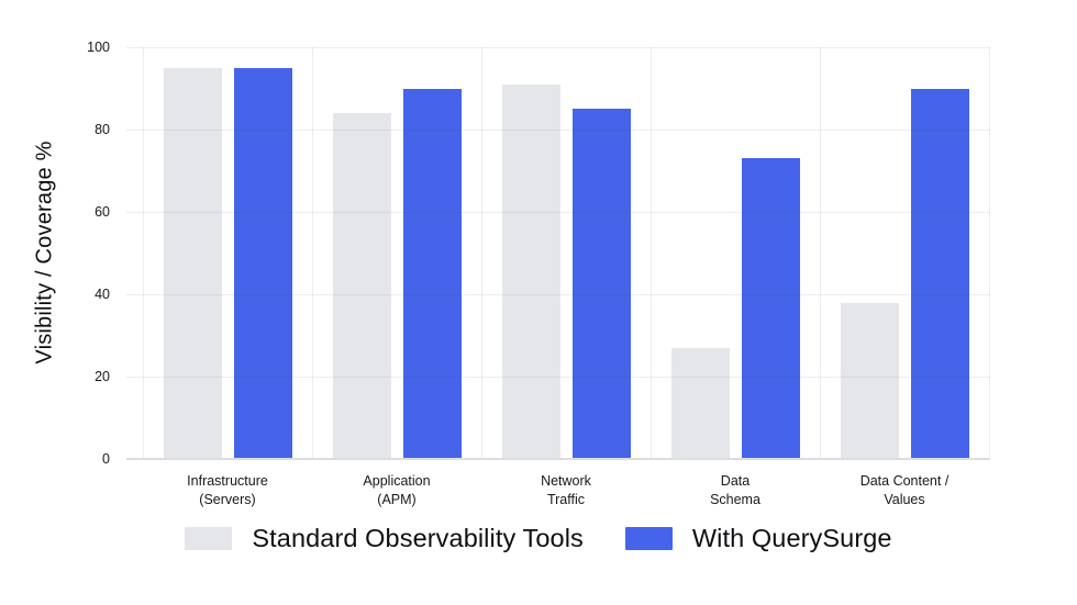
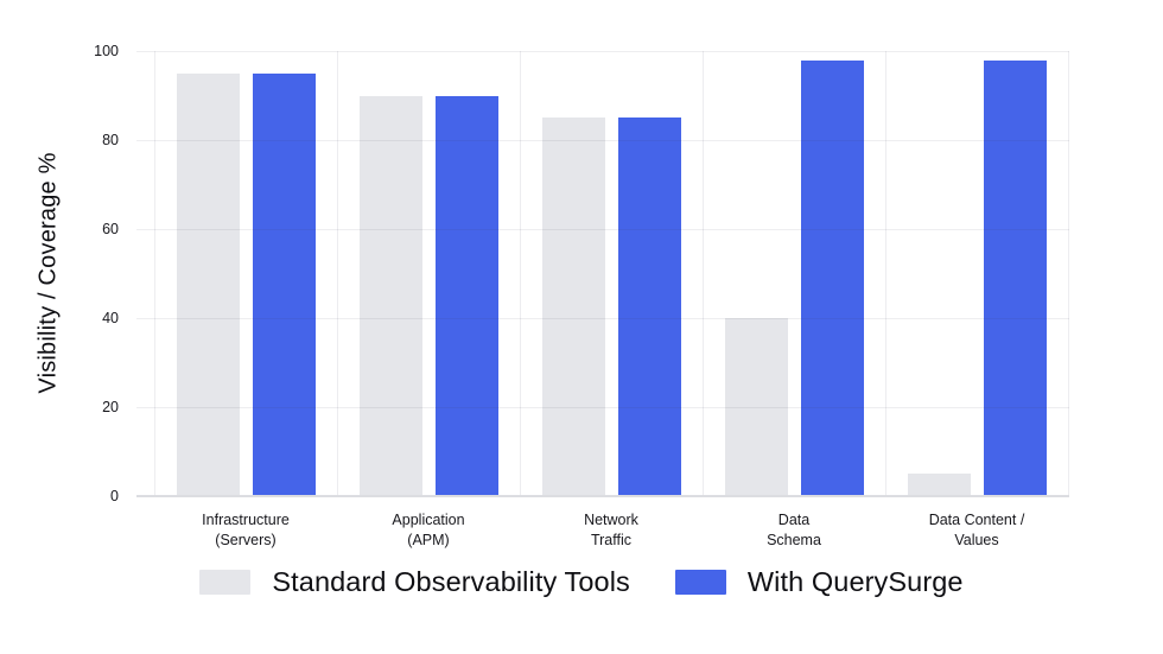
Standard Observability Tools/Application (APM): 84 -> 90
Standard Observability Tools/Network Traffic: 91 -> 85
Standard Observability Tools/Data Schema: 27 -> 40
With QuerySurge/Data Schema: 73 -> 98
Standard Observability Tools/Data Content / Values: 38 -> 5
With QuerySurge/Data Content / Values: 90 -> 98
